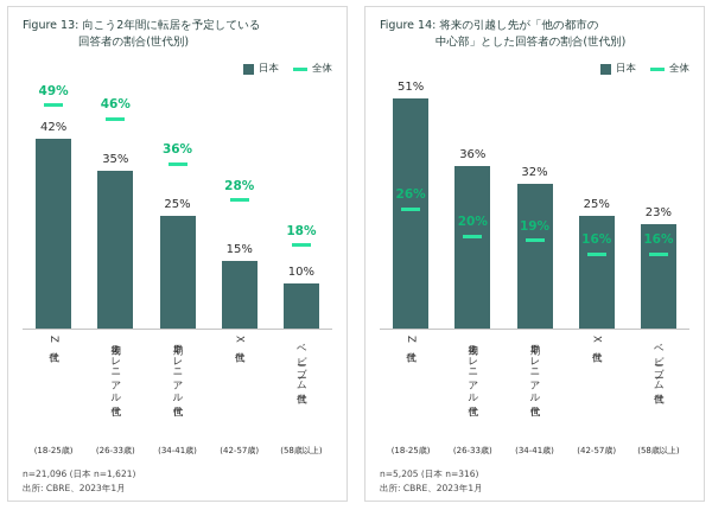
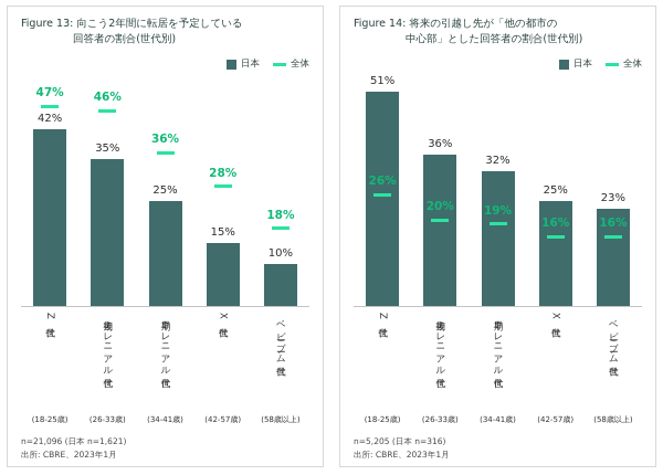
Figure 13: 向こう2年間に転居を予定している回答者の割合(世代別)/全体/Z世代: 49% -> 47%
